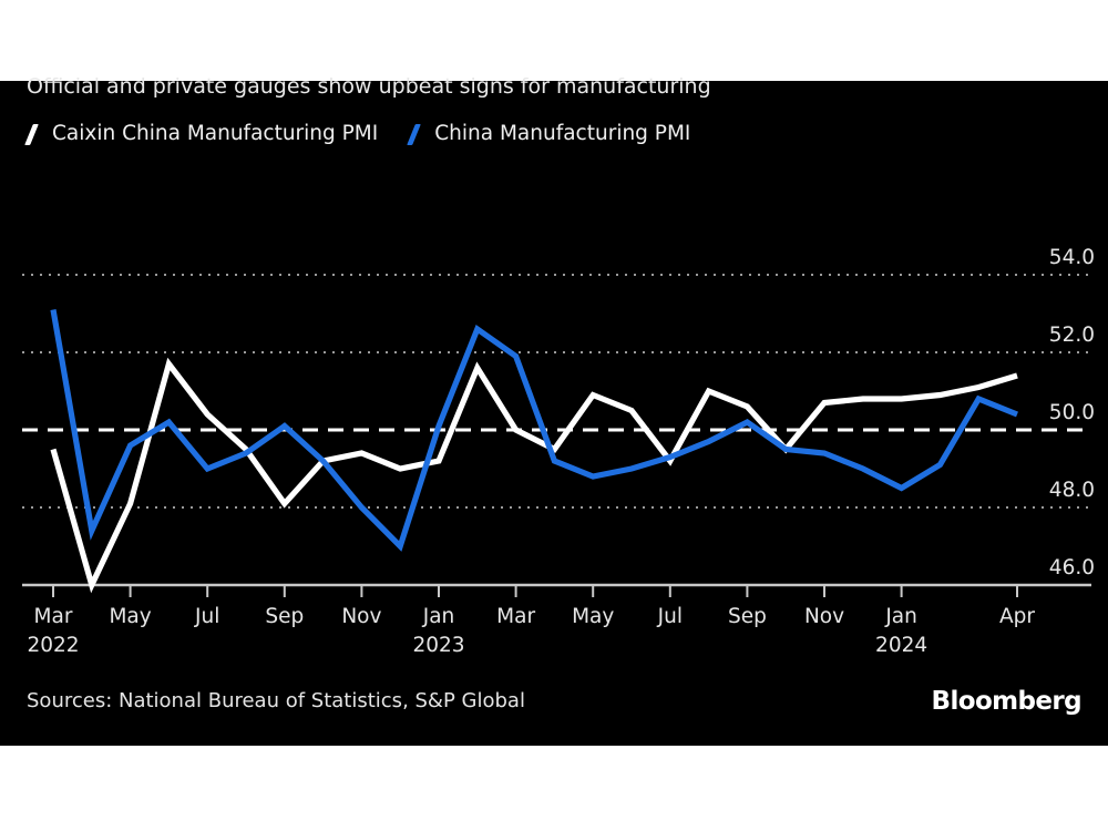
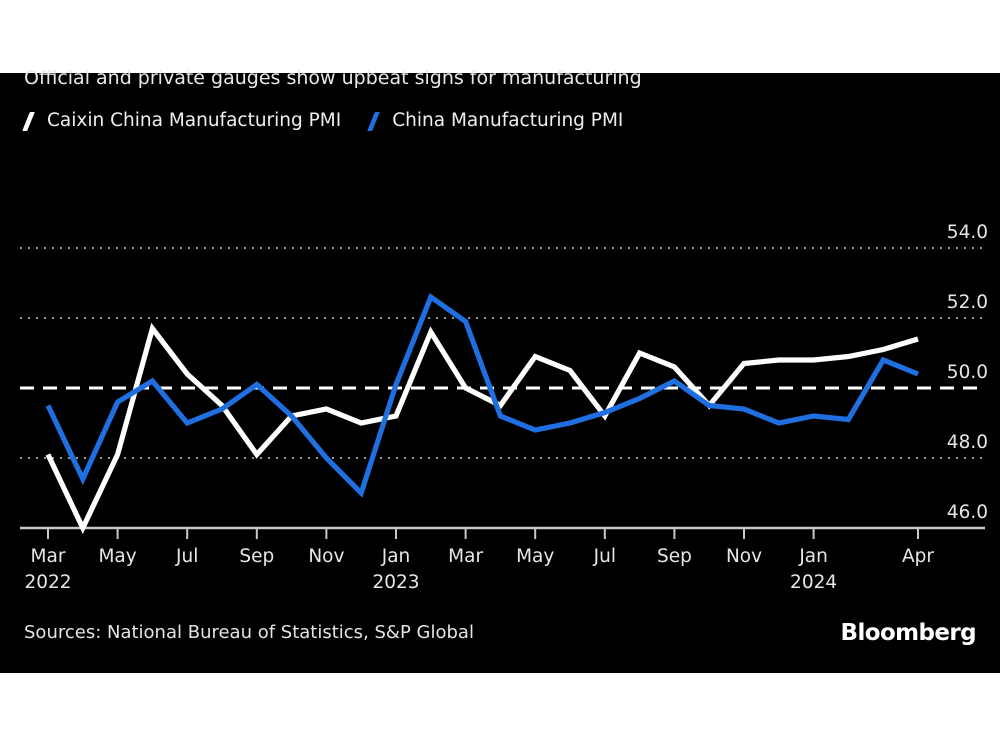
Caixin China Manufacturing PMI/Mar 2022: 49.5 -> 48.1
China Manufacturing PMI/Mar 2022: 53.1 -> 49.5
China Manufacturing PMI/Jan 2024: 48.5 -> 49.2
